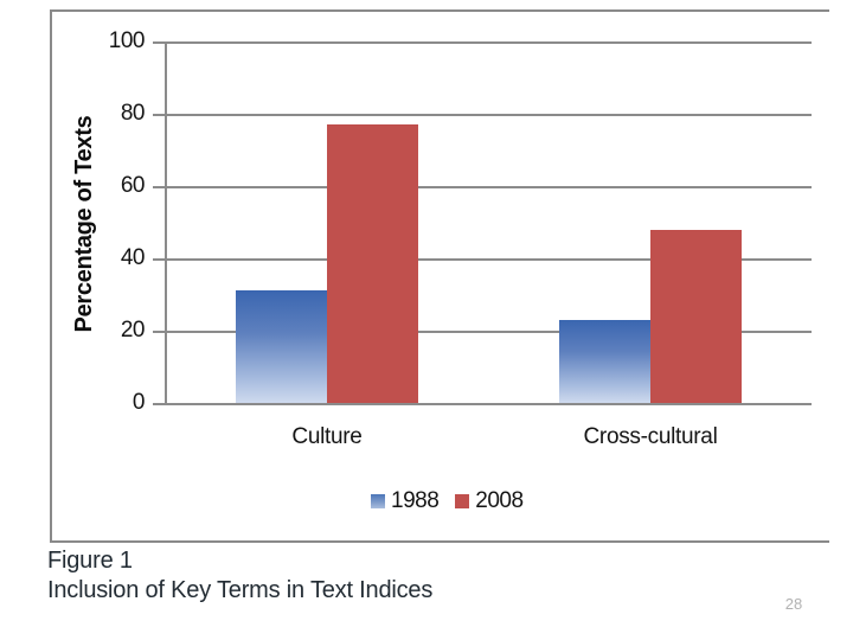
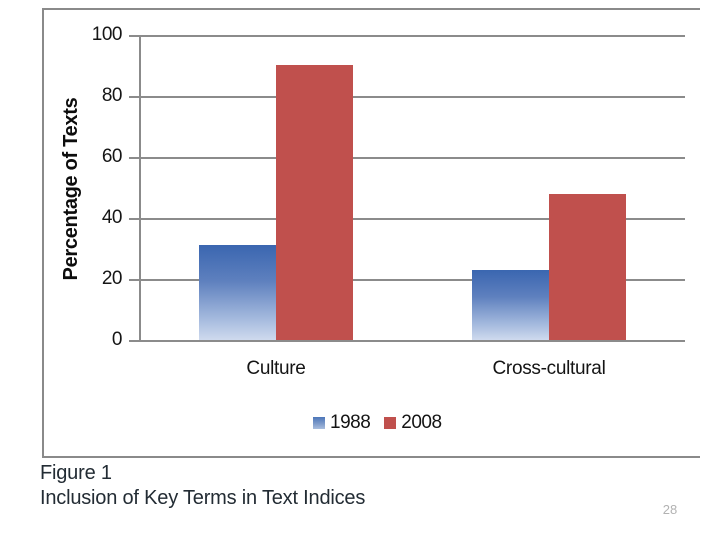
2008/Culture: 77 -> 90
